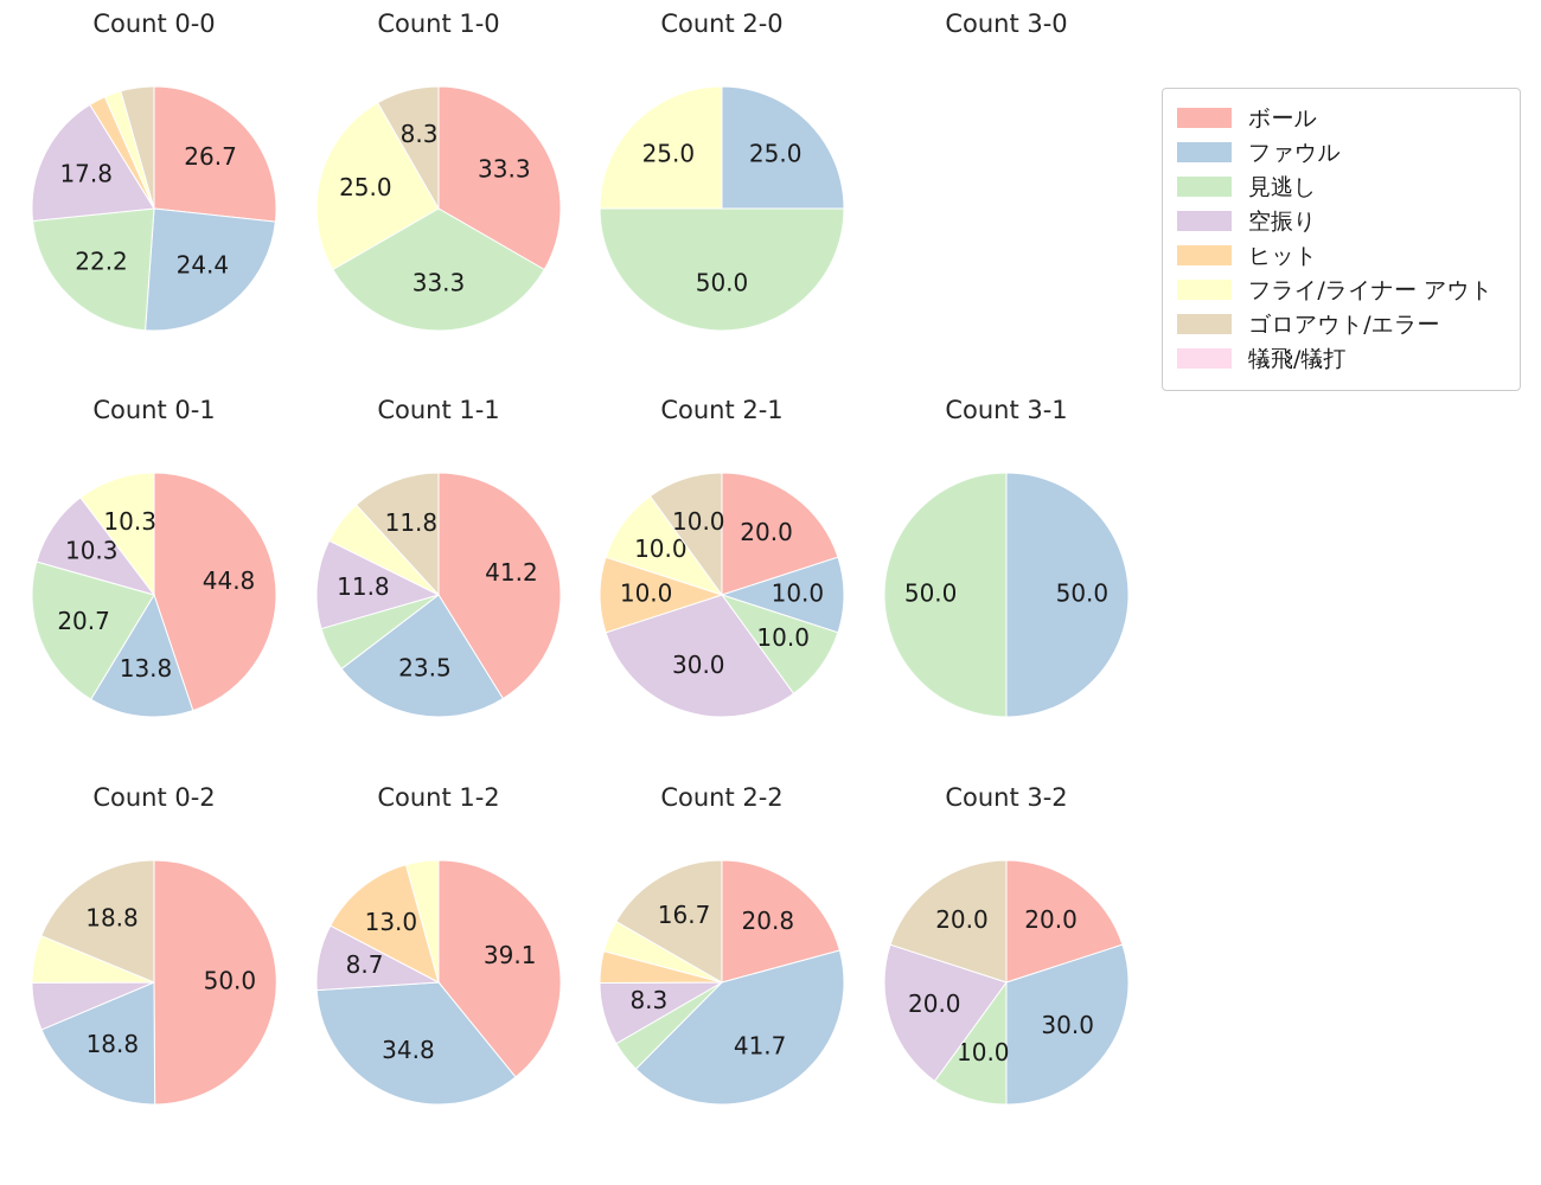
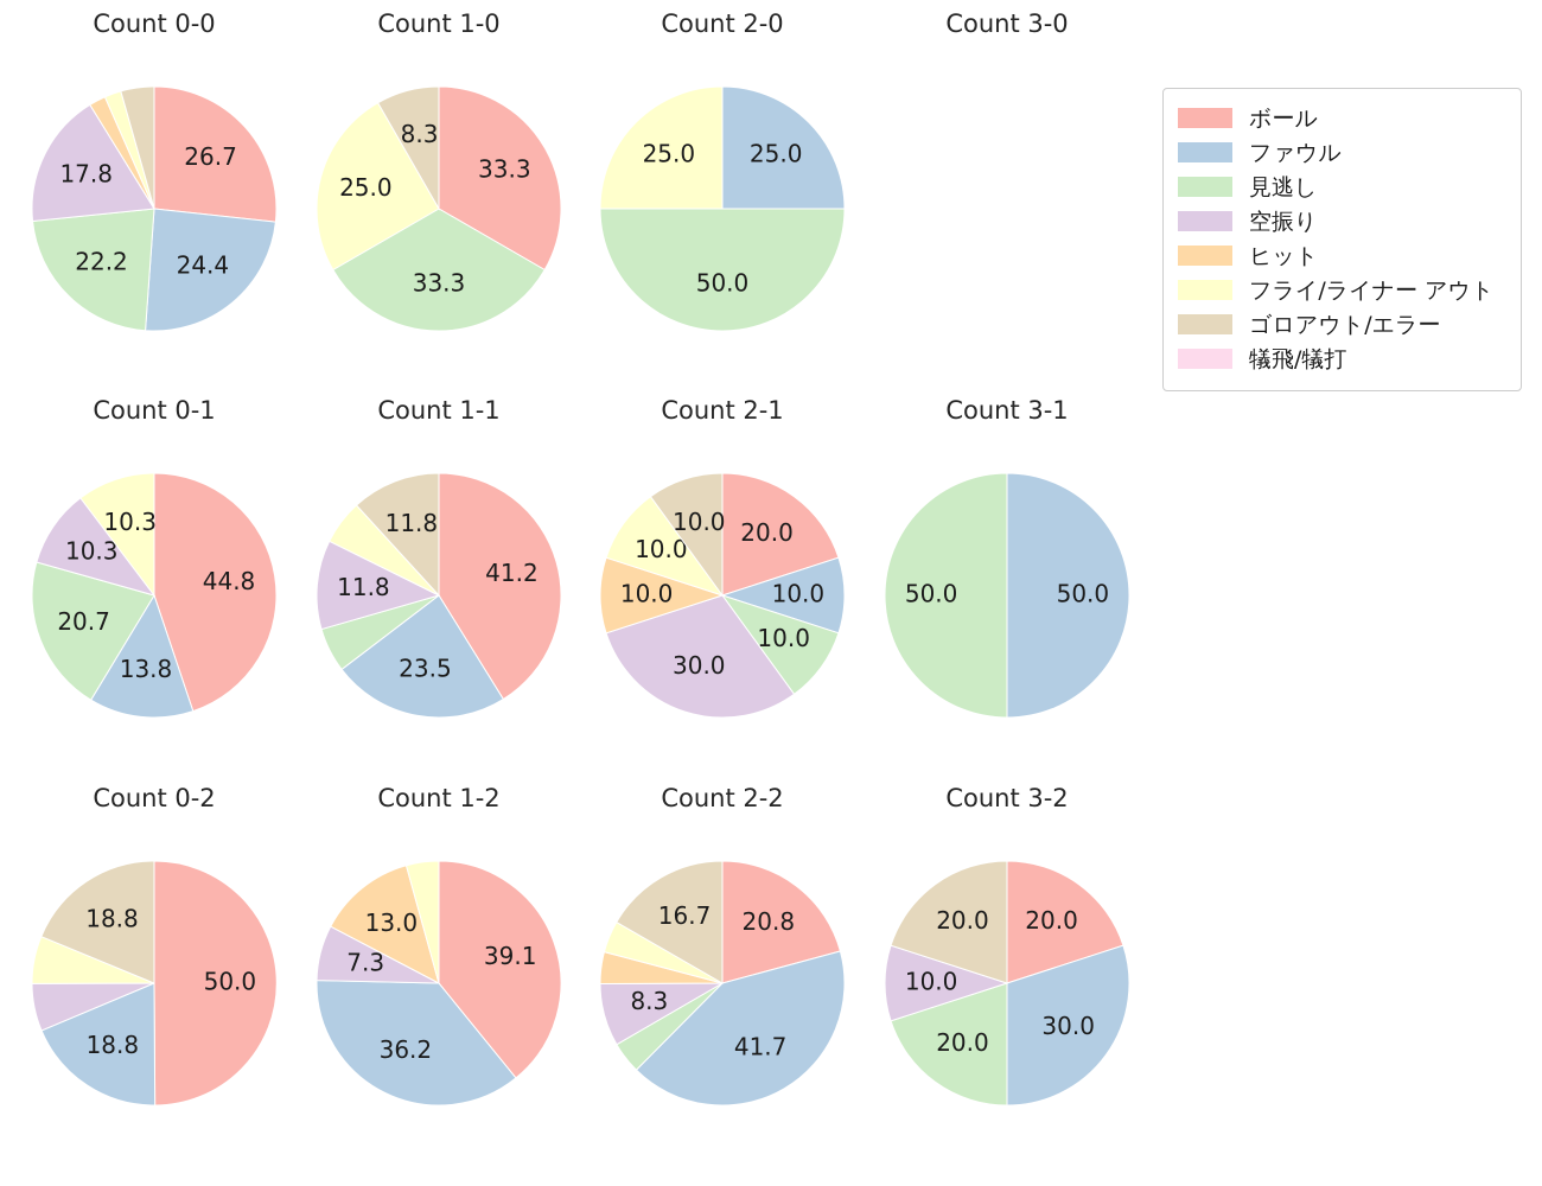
Count 1-2/ファウル: 34.8 -> 36.2
Count 1-2/空振り: 8.7 -> 7.3
Count 3-2/見逃し: 10.0 -> 20.0
Count 3-2/空振り: 20.0 -> 10.0
